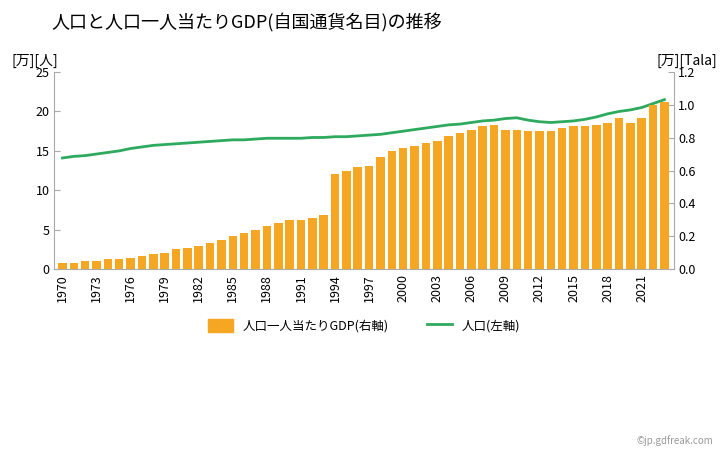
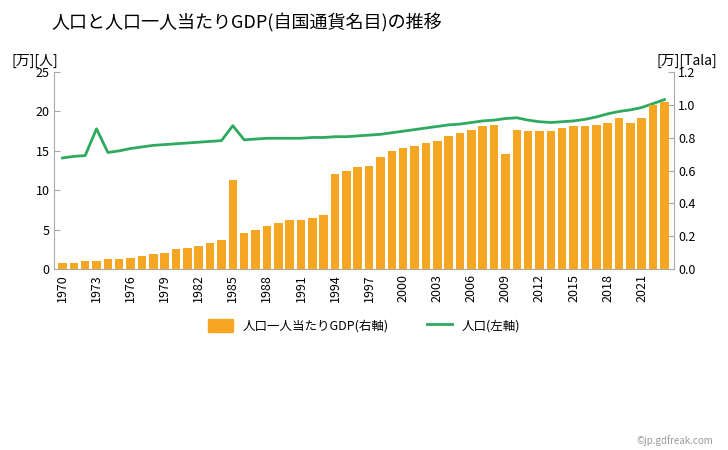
人口(左軸)/1973: 14.6 -> 17.8
人口(左軸)/1985: 16.4 -> 18.2
人口一人当たりGDP(右軸)/1985: 0.20 -> 0.54
人口一人当たりGDP(右軸)/2009: 0.85 -> 0.70
